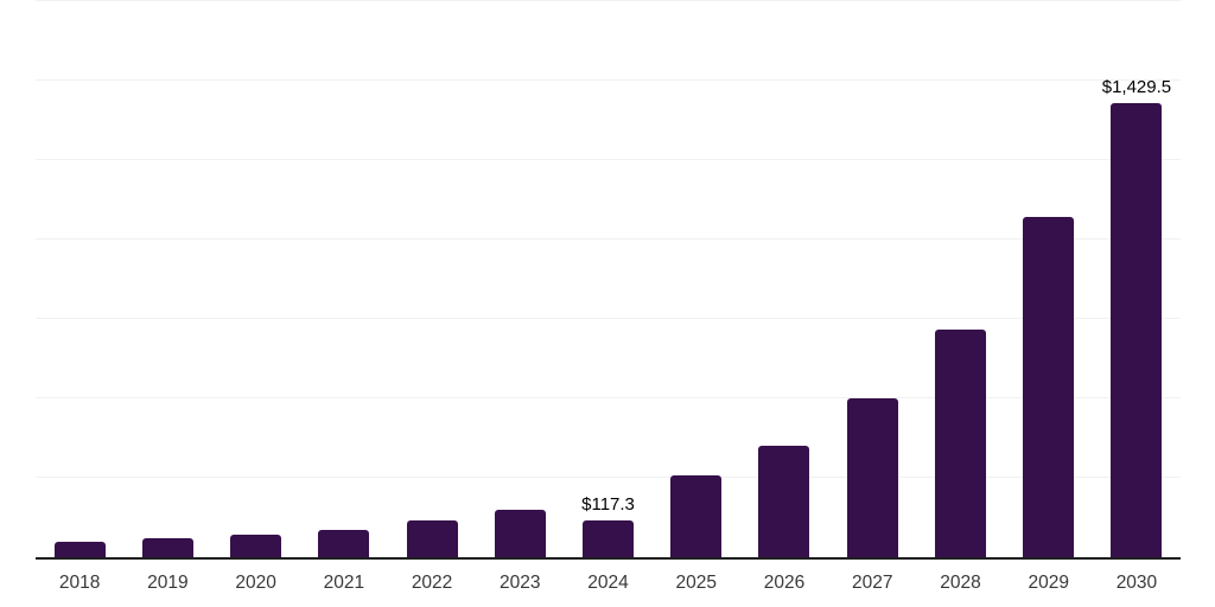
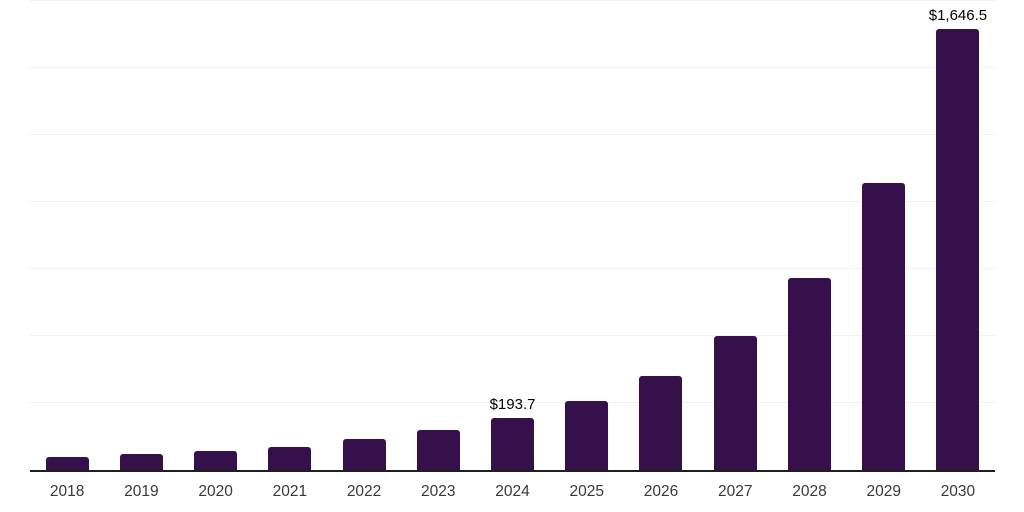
2024: $117.3 -> $193.7
2030: $1,429.5 -> $1,646.5
